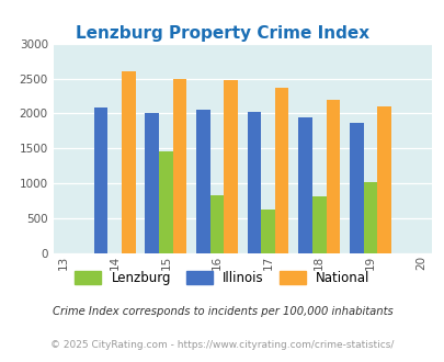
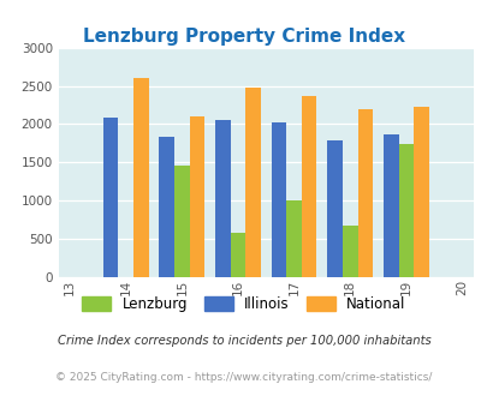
Illinois/15: 2000 -> 1840
National/15: 2500 -> 2100
Lenzburg/16: 830 -> 580
Lenzburg/17: 630 -> 1000
Illinois/18: 1950 -> 1780
Lenzburg/18: 810 -> 680
Lenzburg/19: 1020 -> 1740
National/19: 2100 -> 2220
